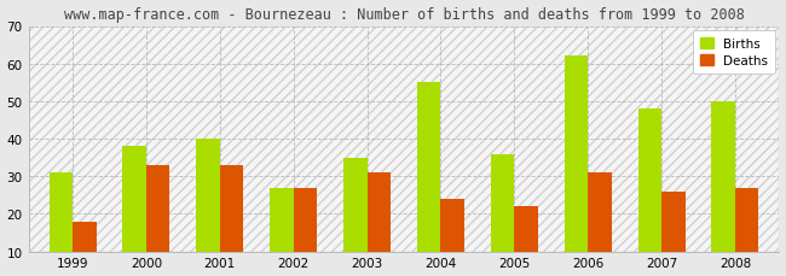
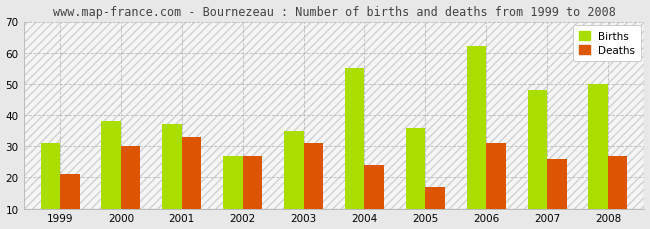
Deaths/1999: 18 -> 21
Deaths/2000: 33 -> 30
Births/2001: 40 -> 37
Deaths/2005: 22 -> 17
